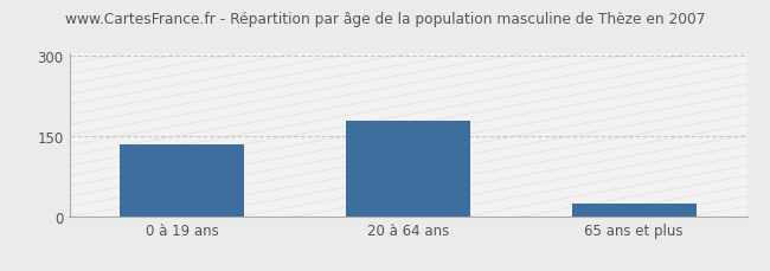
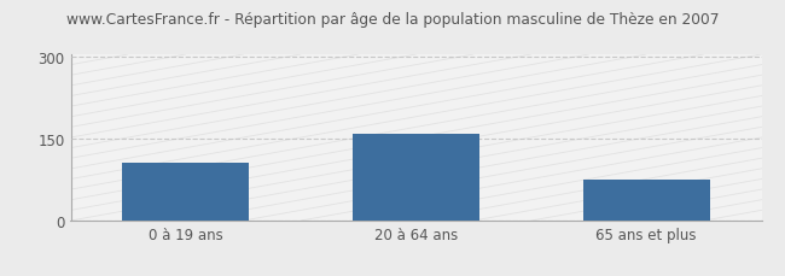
0 à 19 ans: 135 -> 105
20 à 64 ans: 178 -> 160
65 ans et plus: 25 -> 75
